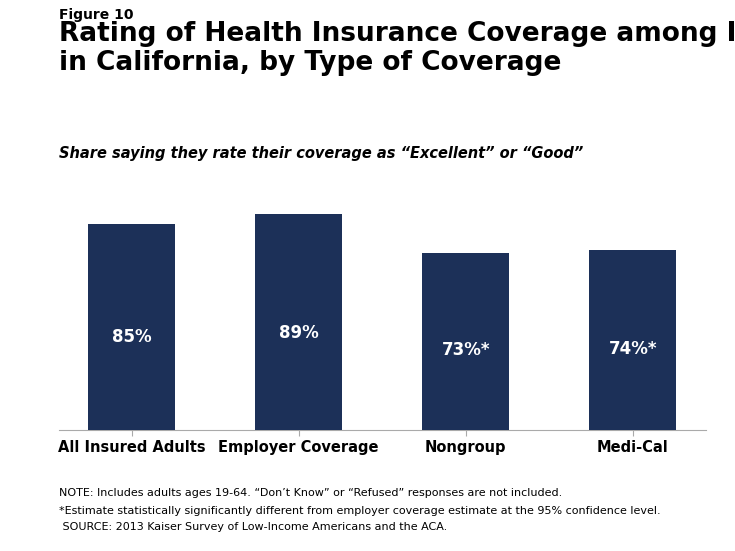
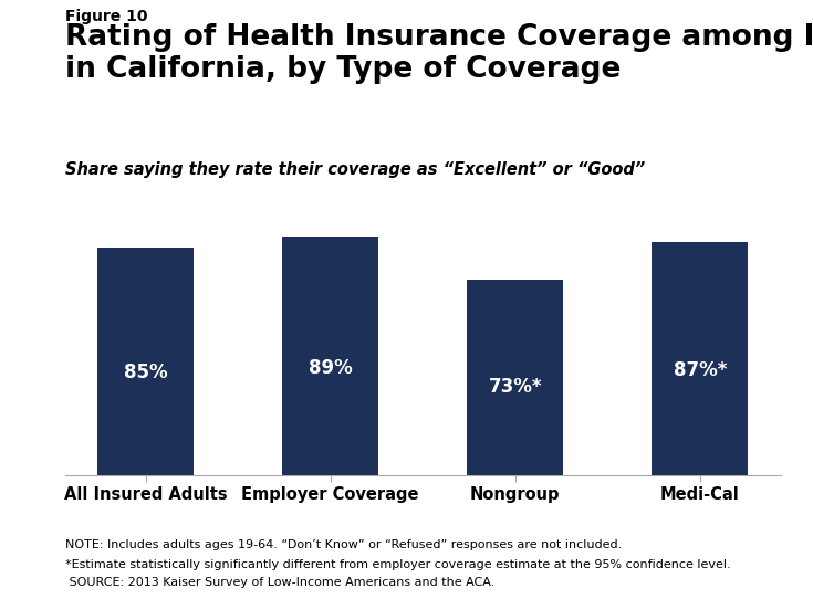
Medi-Cal: 74%* -> 87%*
